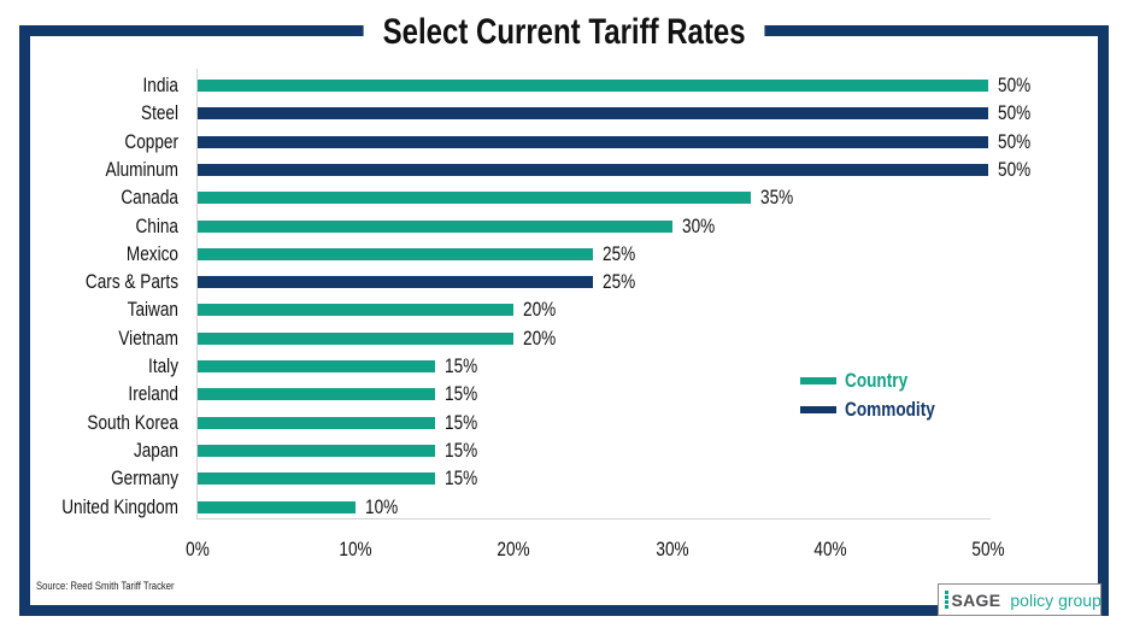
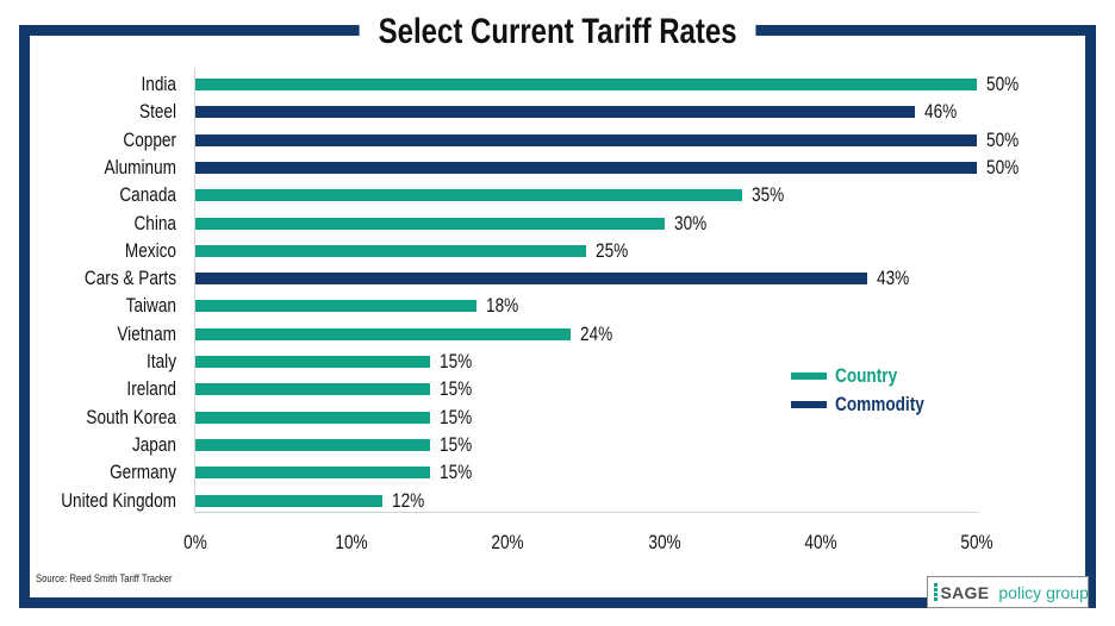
Steel: 50% -> 46%
Cars & Parts: 25% -> 43%
Taiwan: 20% -> 18%
Vietnam: 20% -> 24%
United Kingdom: 10% -> 12%
